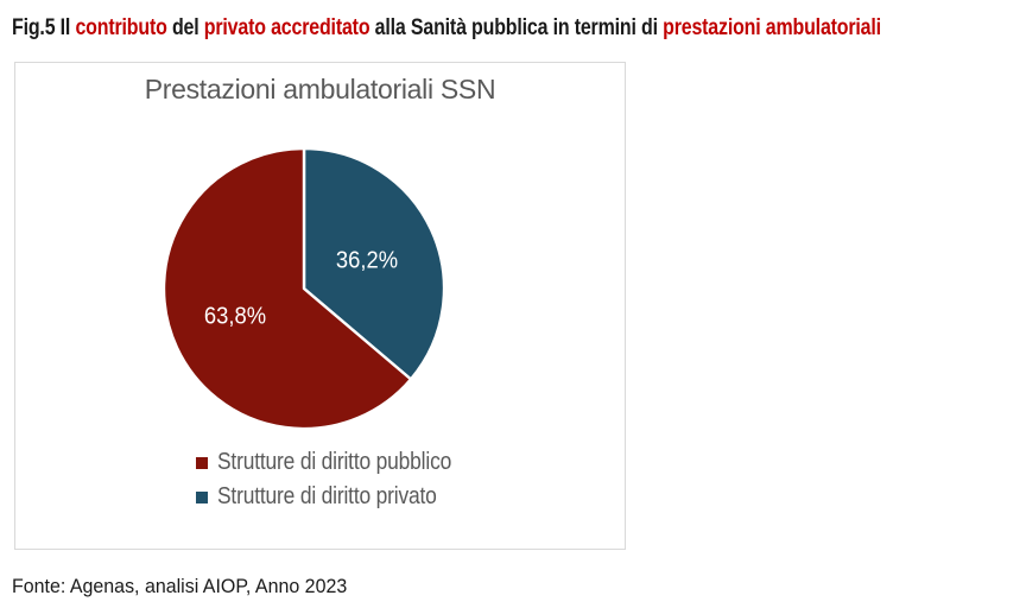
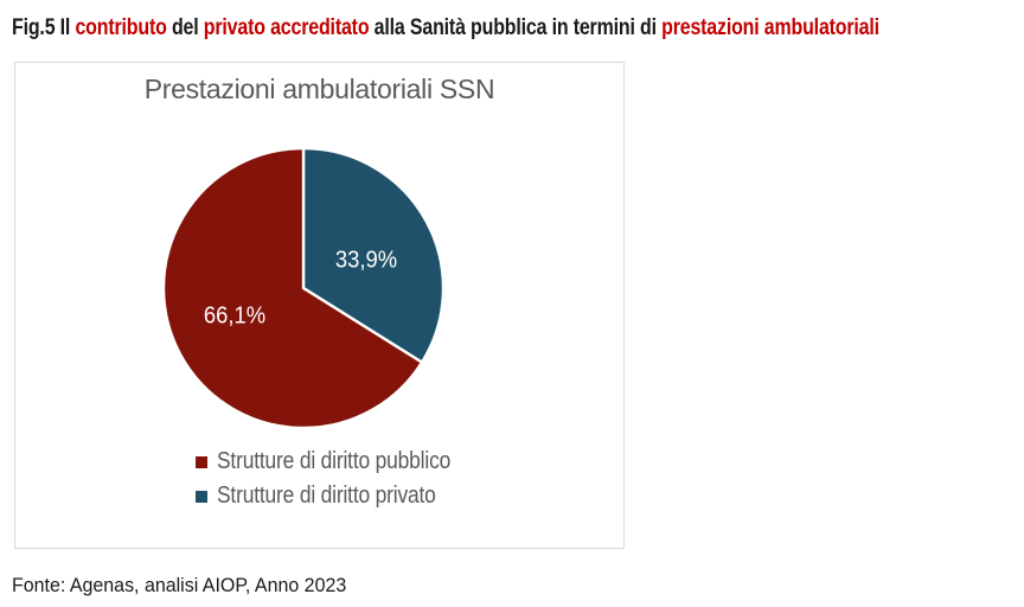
Strutture di diritto pubblico: 63,8% -> 66,1%
Strutture di diritto privato: 36,2% -> 33,9%
